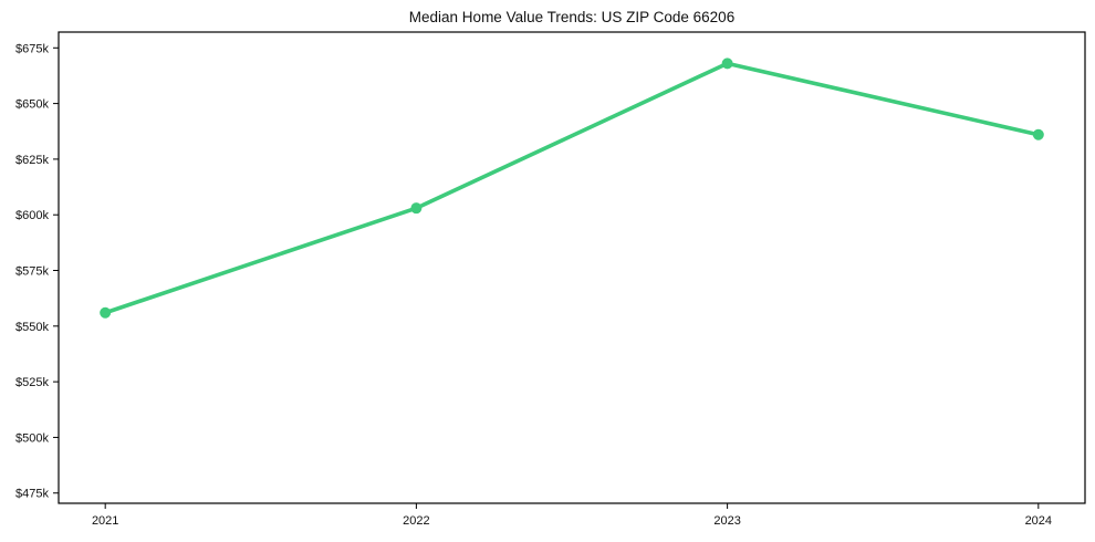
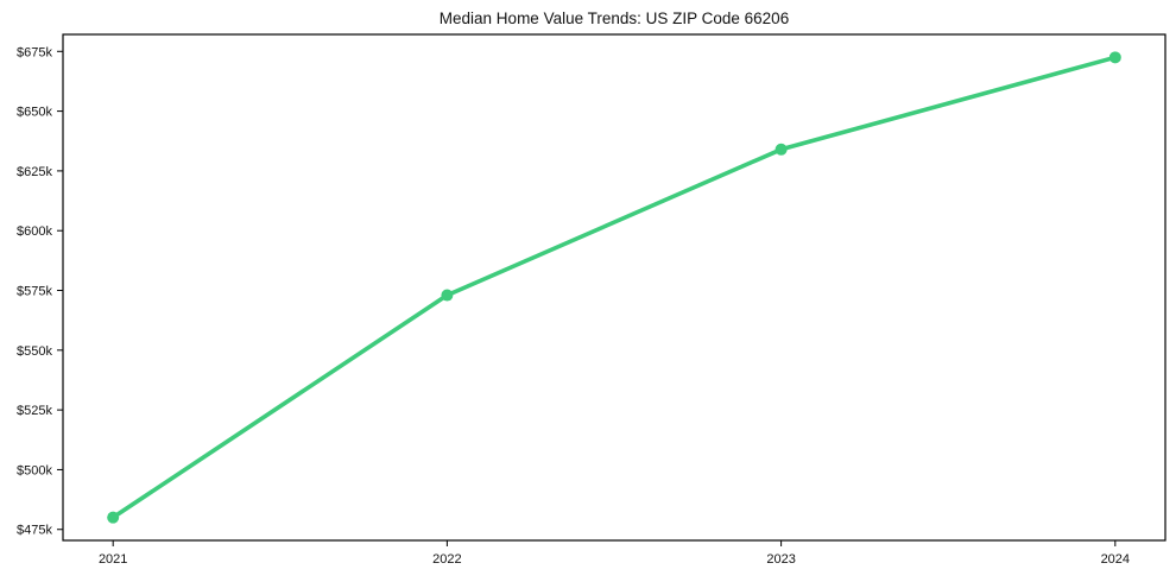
2021: $556k -> $480k
2022: $603k -> $573k
2023: $668k -> $634k
2024: $636k -> $672k
